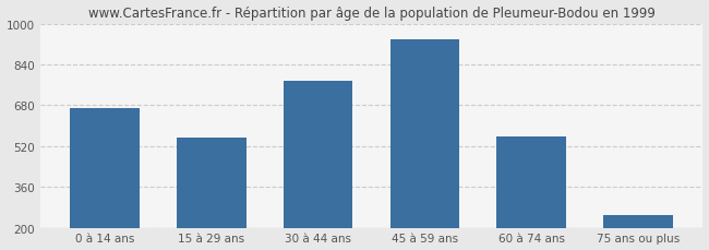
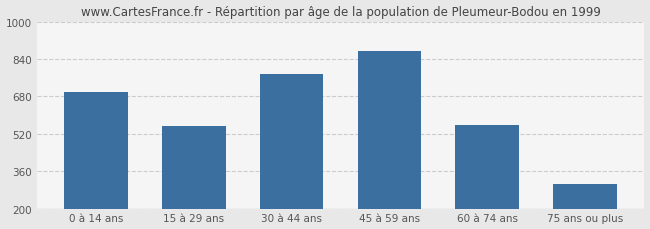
0 à 14 ans: 670 -> 700
45 à 59 ans: 940 -> 875
75 ans ou plus: 248 -> 305
